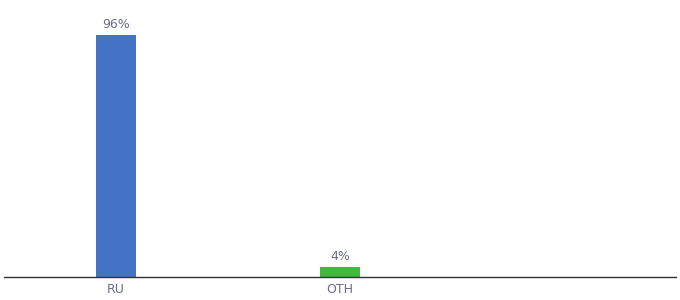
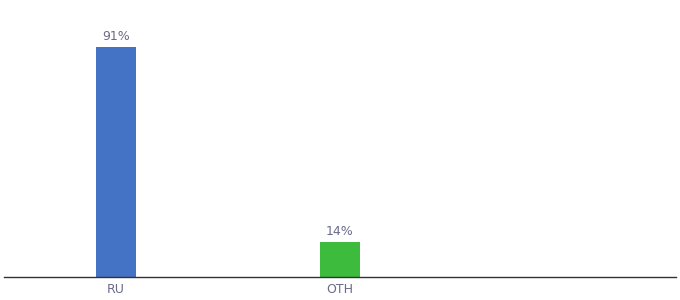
RU: 96% -> 91%
OTH: 4% -> 14%
